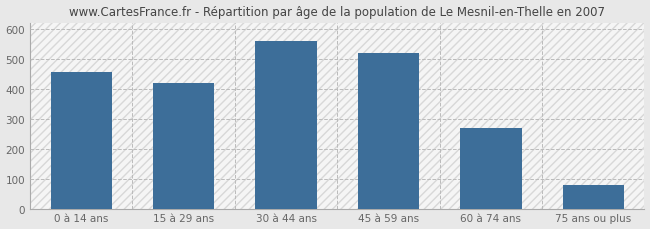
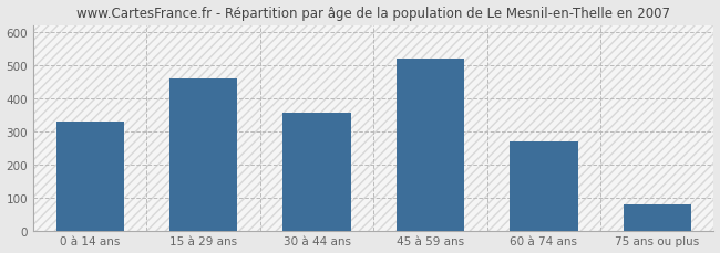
0 à 14 ans: 455 -> 330
15 à 29 ans: 420 -> 460
30 à 44 ans: 560 -> 355
